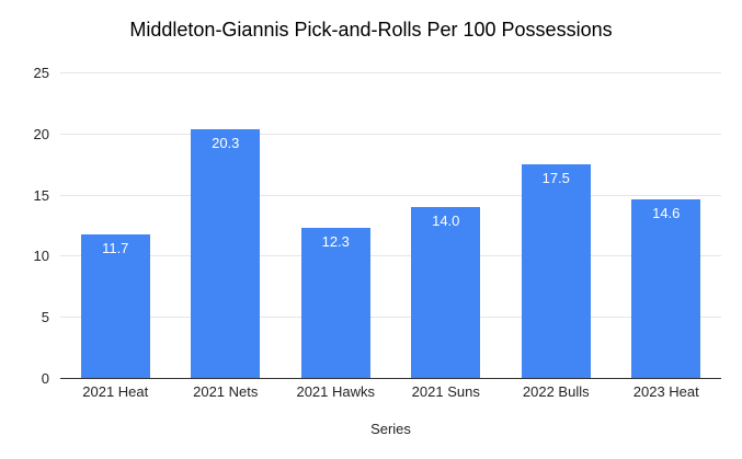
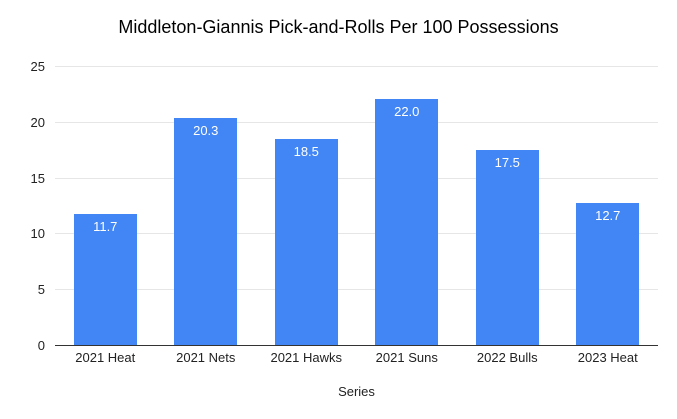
2021 Hawks: 12.3 -> 18.5
2021 Suns: 14.0 -> 22.0
2023 Heat: 14.6 -> 12.7
